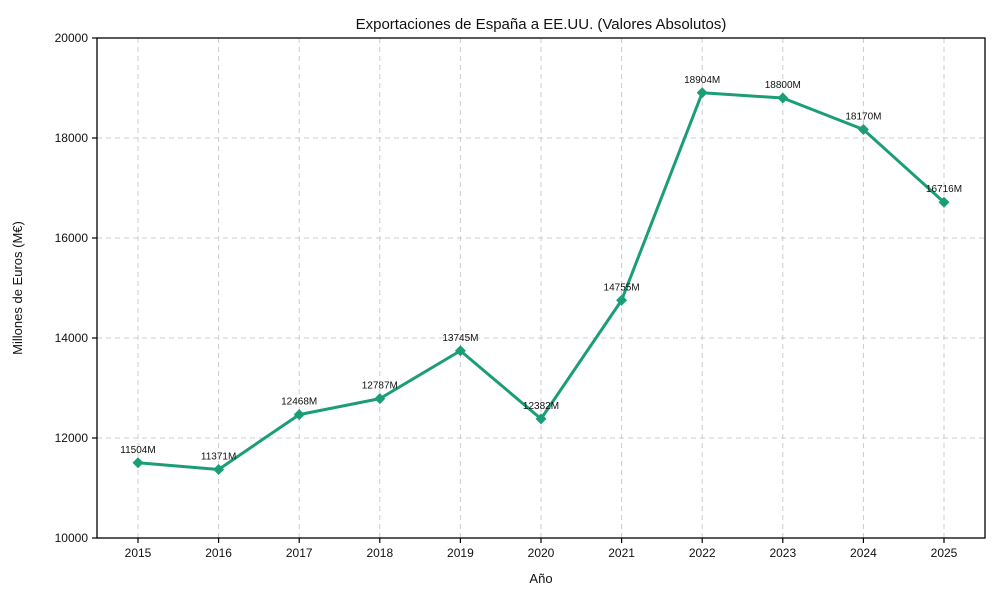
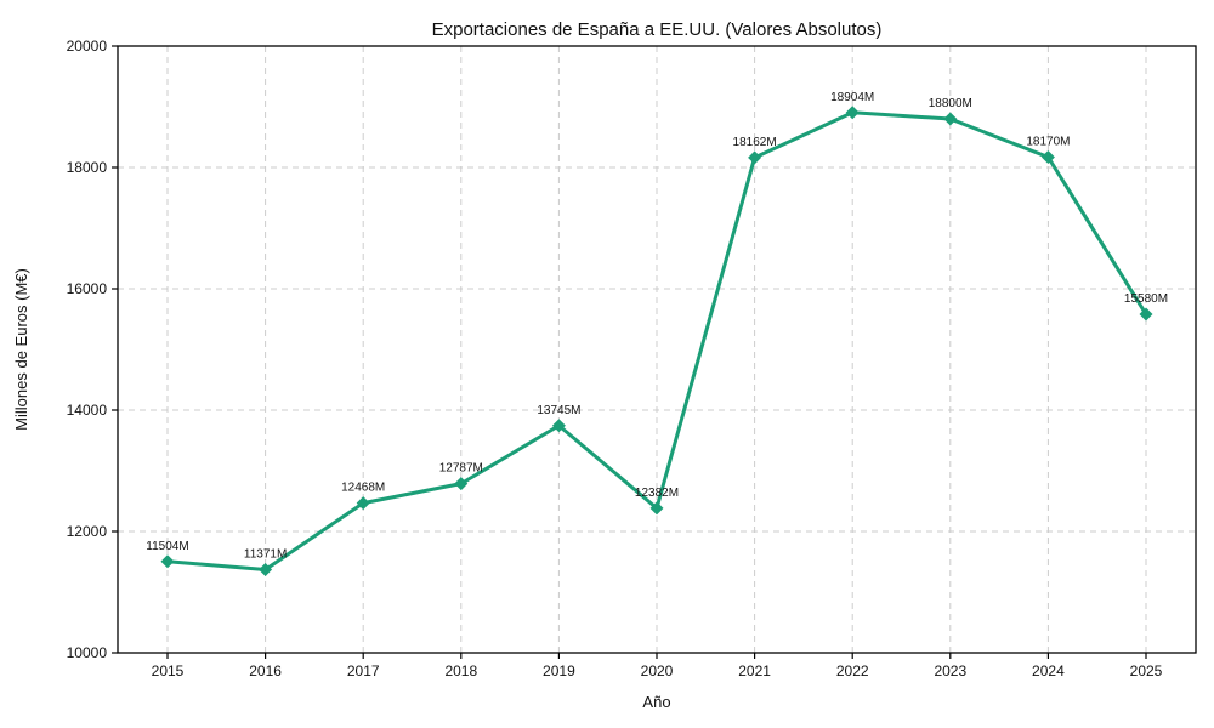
2021: 14755M -> 18162M
2025: 16716M -> 15580M
